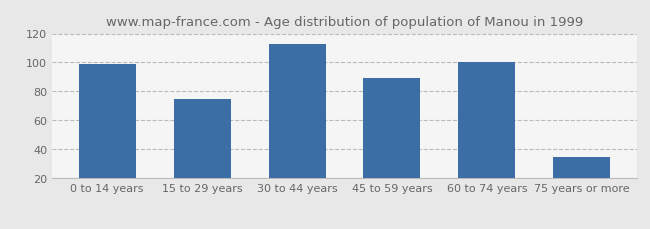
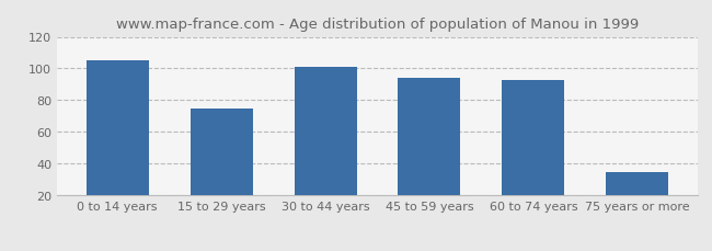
0 to 14 years: 99 -> 105
30 to 44 years: 113 -> 101
45 to 59 years: 89 -> 94
60 to 74 years: 100 -> 93
